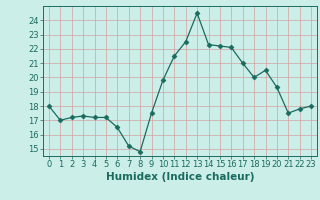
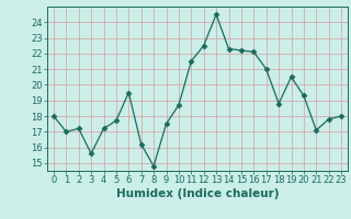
3: 17.3 -> 15.6
5: 17.2 -> 17.7
6: 16.5 -> 19.5
7: 15.2 -> 16.2
10: 19.8 -> 18.7
18: 20.0 -> 18.8
21: 17.5 -> 17.1
